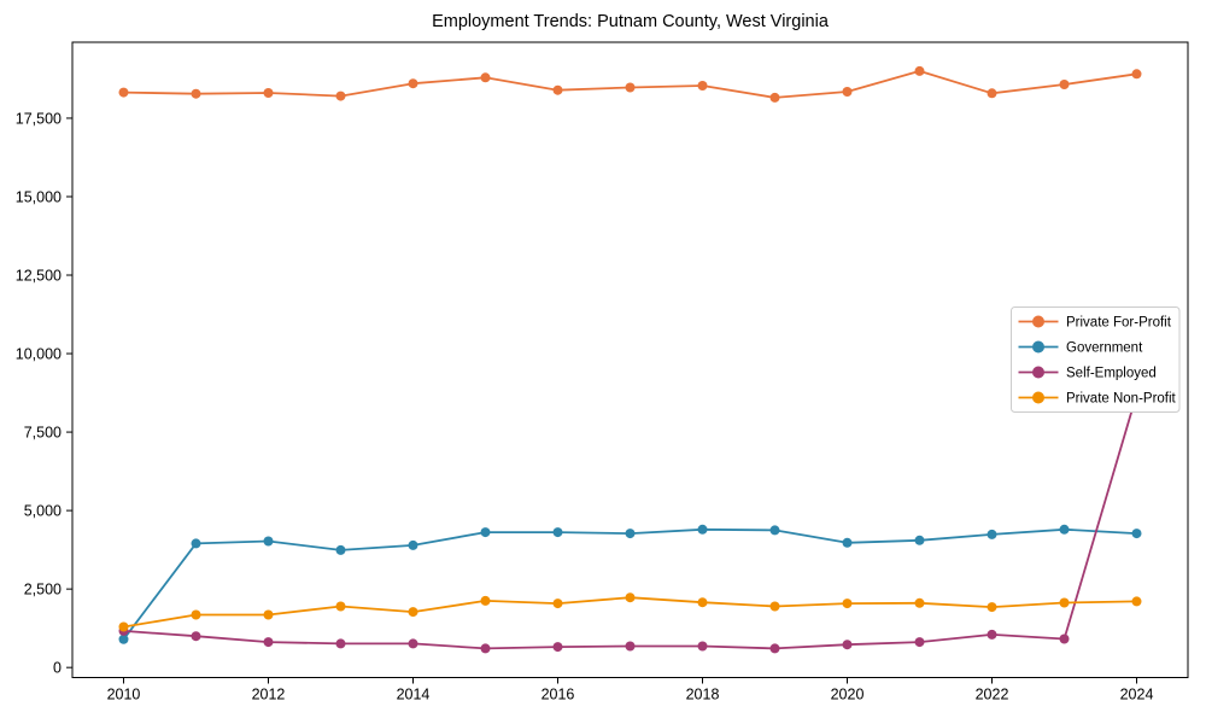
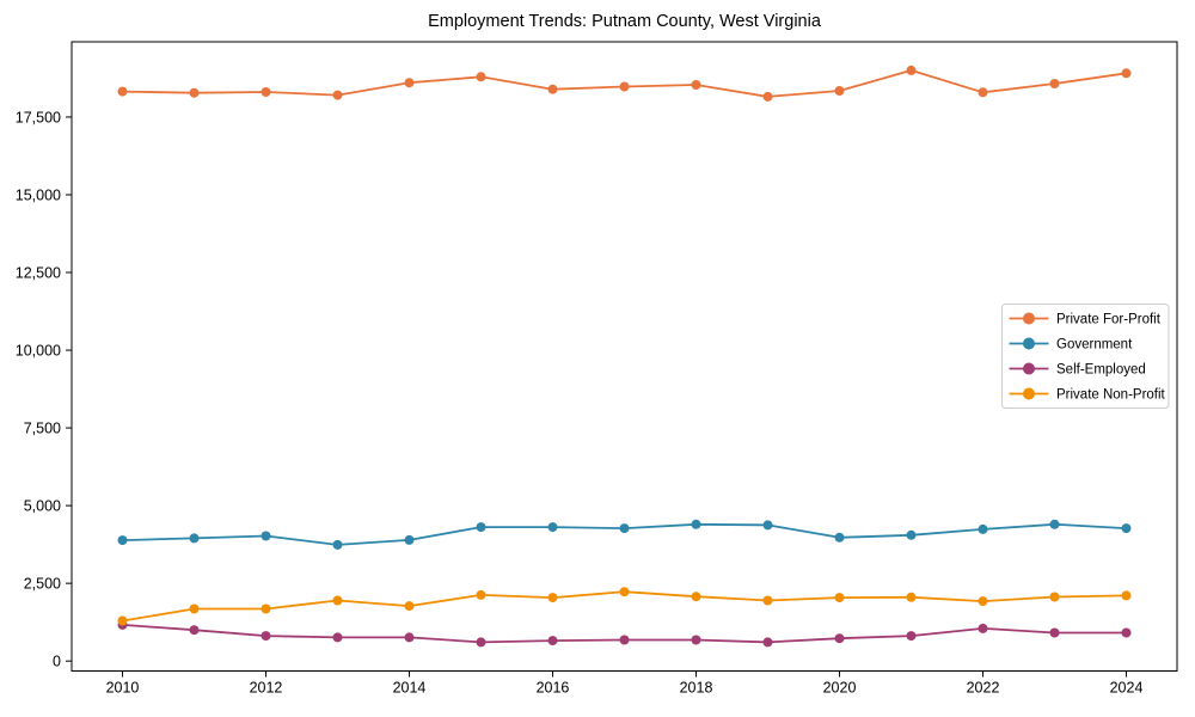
Government/2010: 900 -> 3900
Self-Employed/2024: 8700 -> 900
